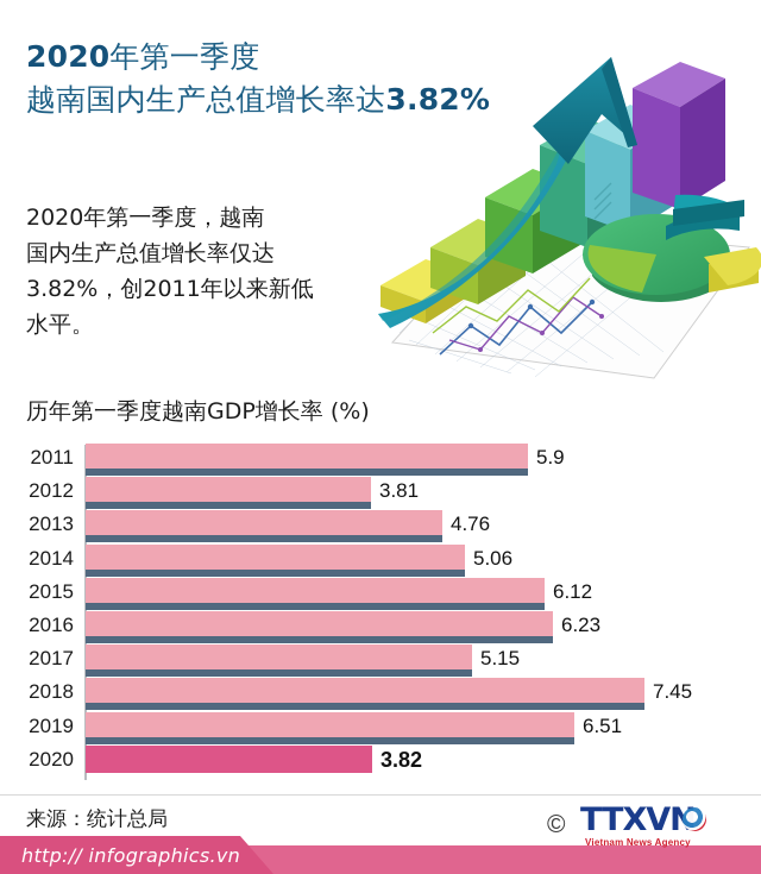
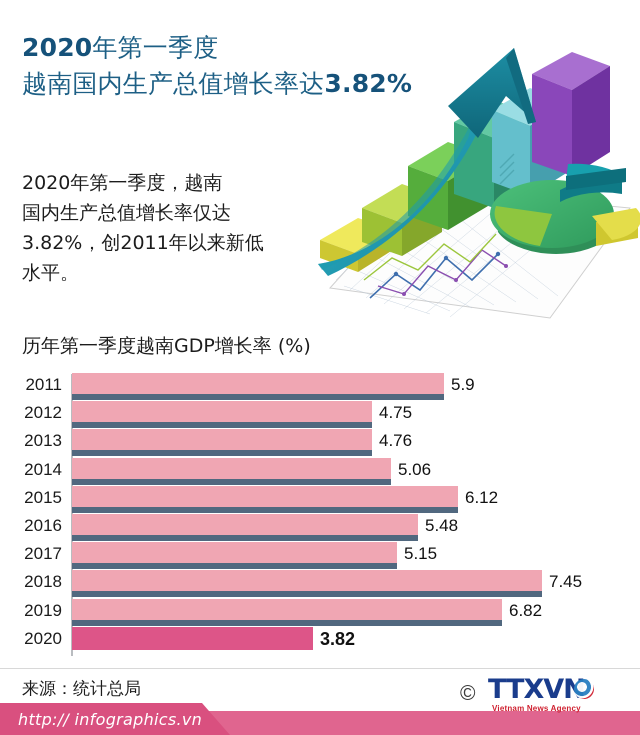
2012: 3.81 -> 4.75
2016: 6.23 -> 5.48
2019: 6.51 -> 6.82
